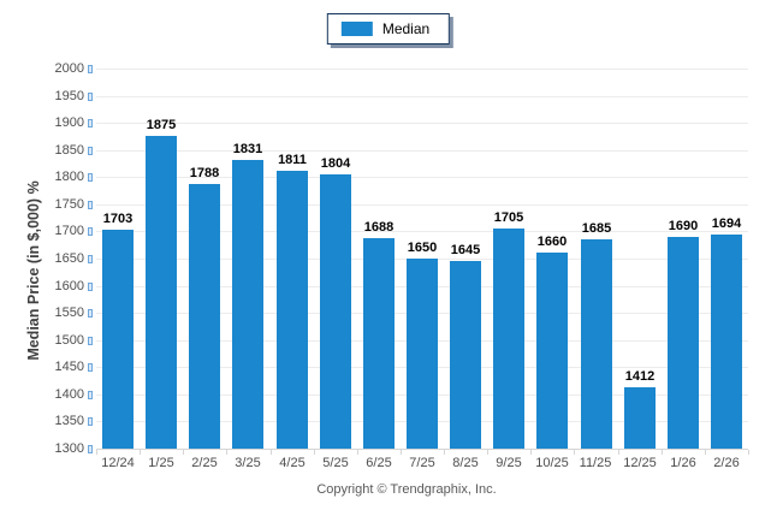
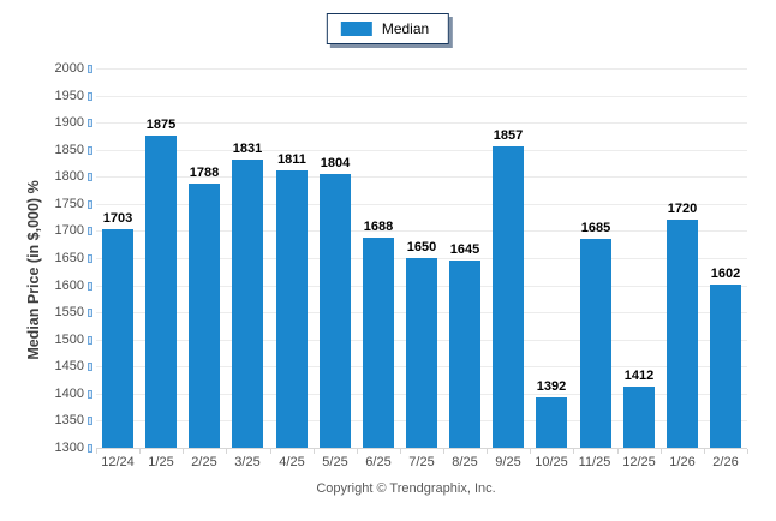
9/25: 1705 -> 1857
10/25: 1660 -> 1392
1/26: 1690 -> 1720
2/26: 1694 -> 1602
